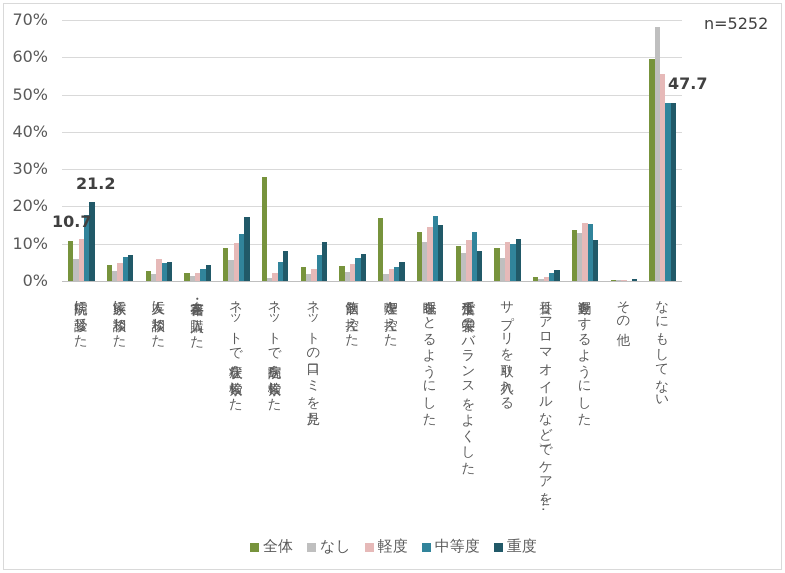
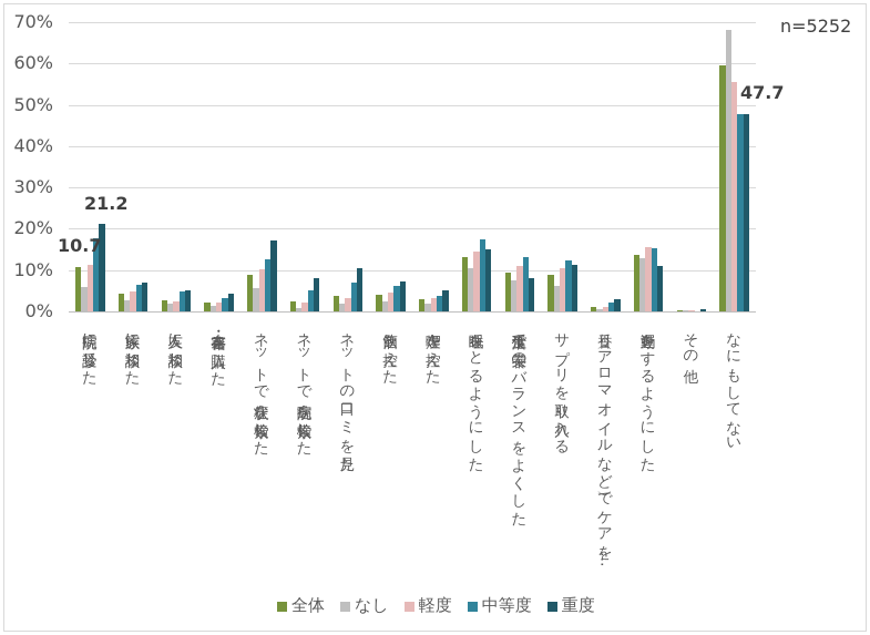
軽度/友人に相談した: 6% -> 2%
全体/ネットで病院を検索した: 28% -> 2%
全体/喫煙を控えた: 17% -> 3%
中等度/サプリを取り入れる: 10% -> 12%
